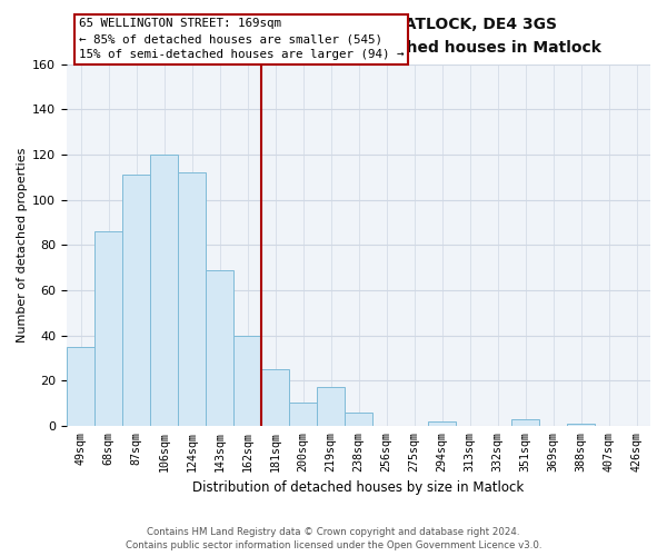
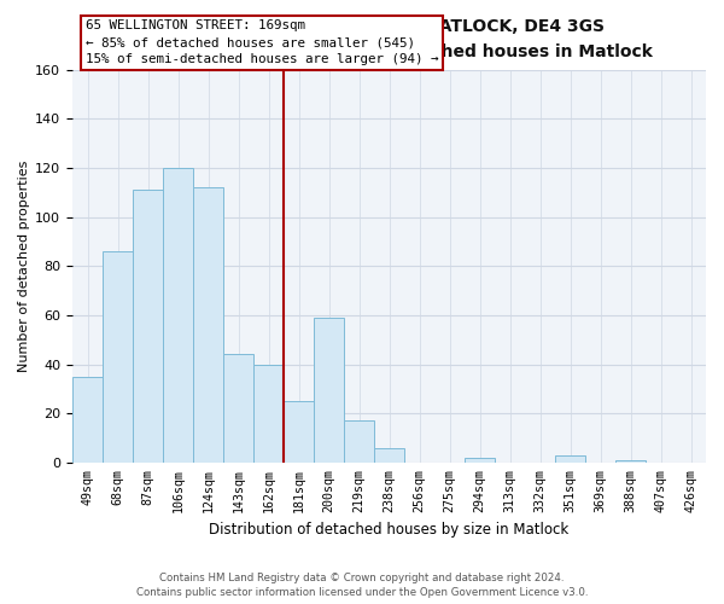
143sqm: 69 -> 44
200sqm: 10 -> 59
